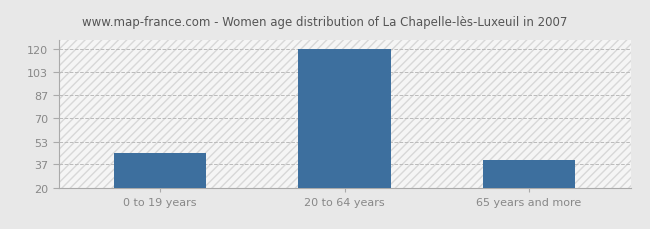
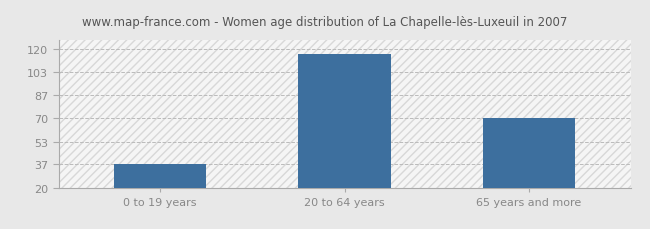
0 to 19 years: 45 -> 37
20 to 64 years: 120 -> 116
65 years and more: 40 -> 70
